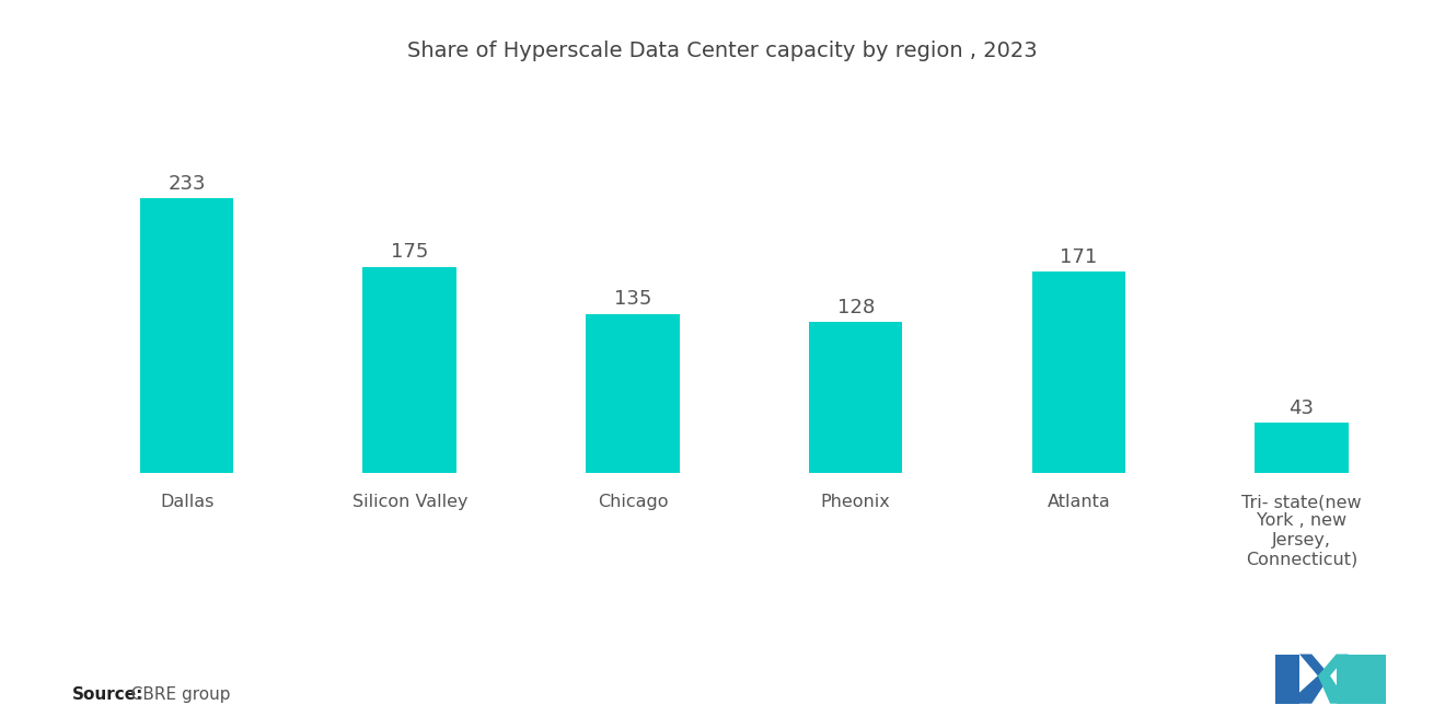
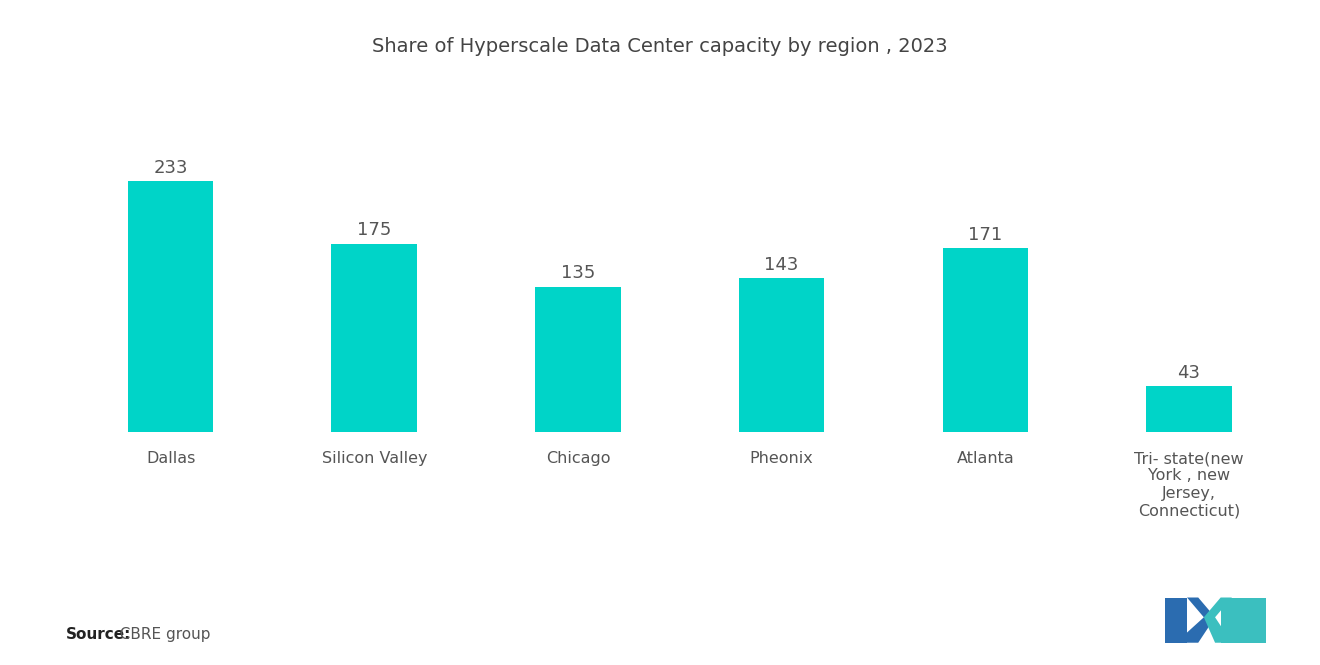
Pheonix: 128 -> 143
